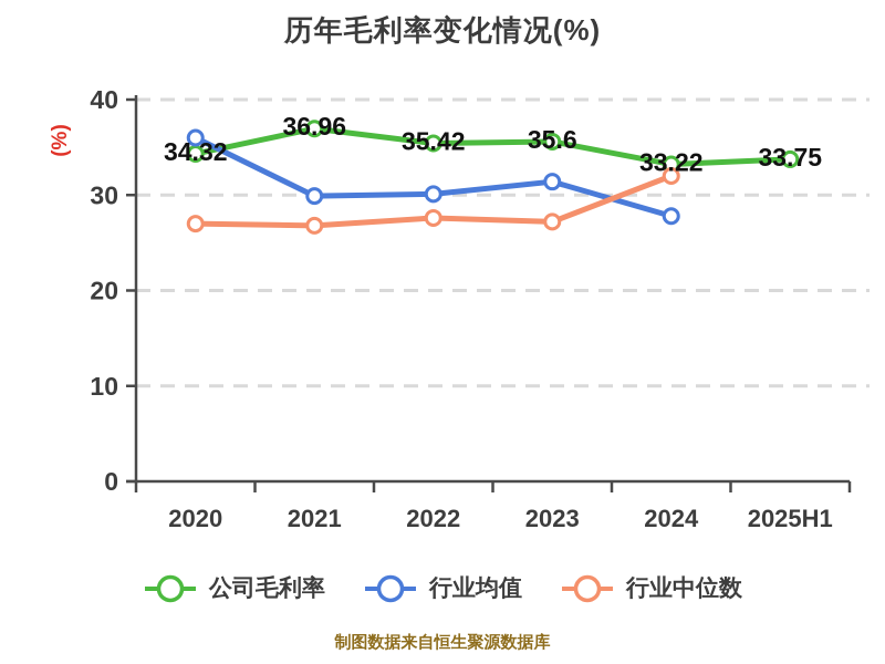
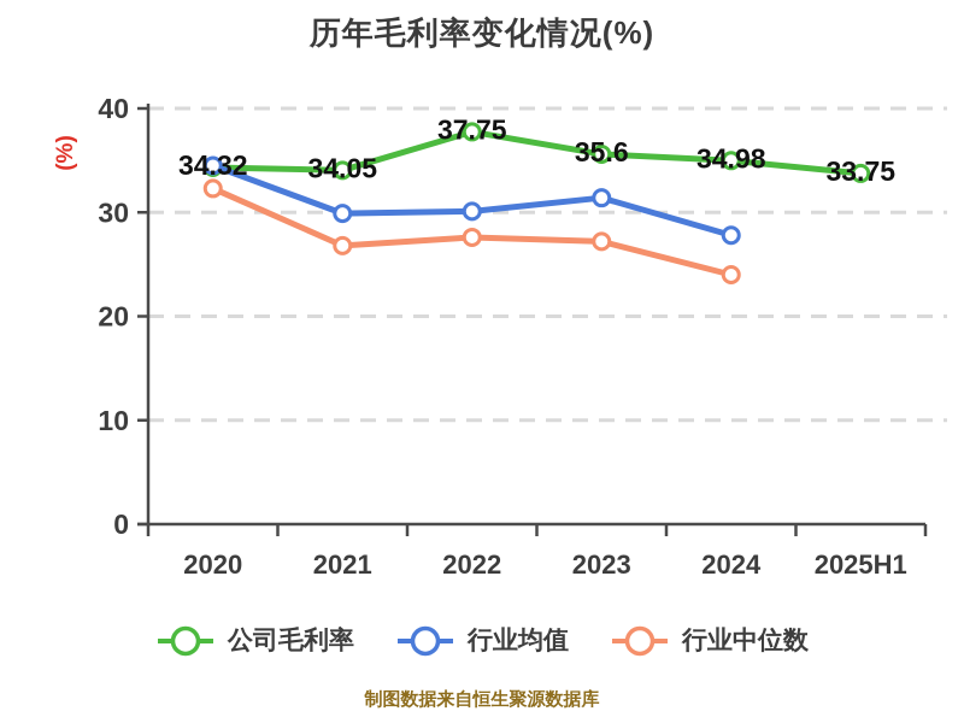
行业均值/2020: 36 -> 34
行业中位数/2020: 27 -> 32
公司毛利率/2021: 36.96 -> 34.05
公司毛利率/2022: 35.42 -> 37.75
公司毛利率/2024: 33.22 -> 34.98
行业中位数/2024: 32 -> 24
